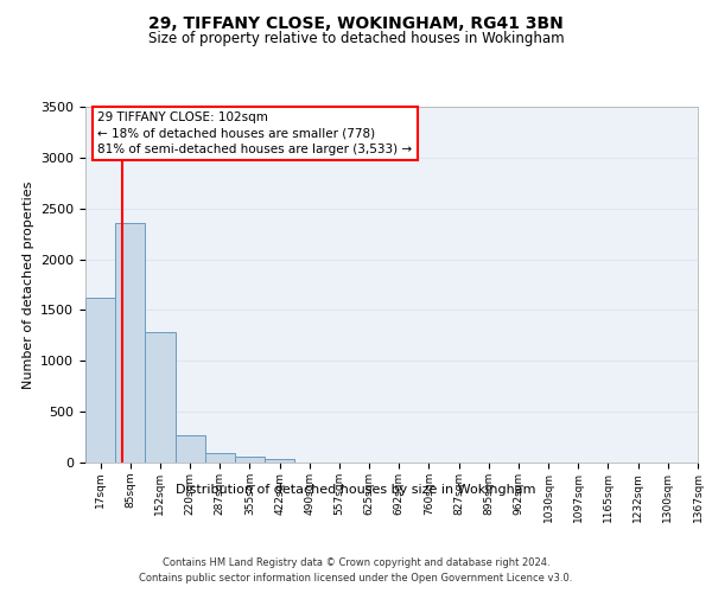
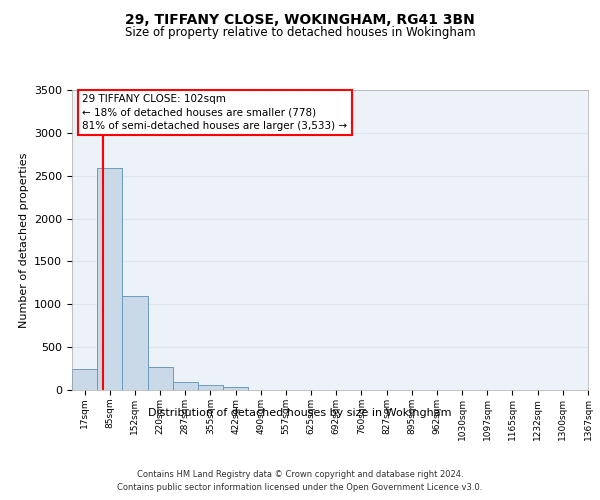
17sqm: 1620 -> 250
85sqm: 2360 -> 2590
152sqm: 1280 -> 1100
